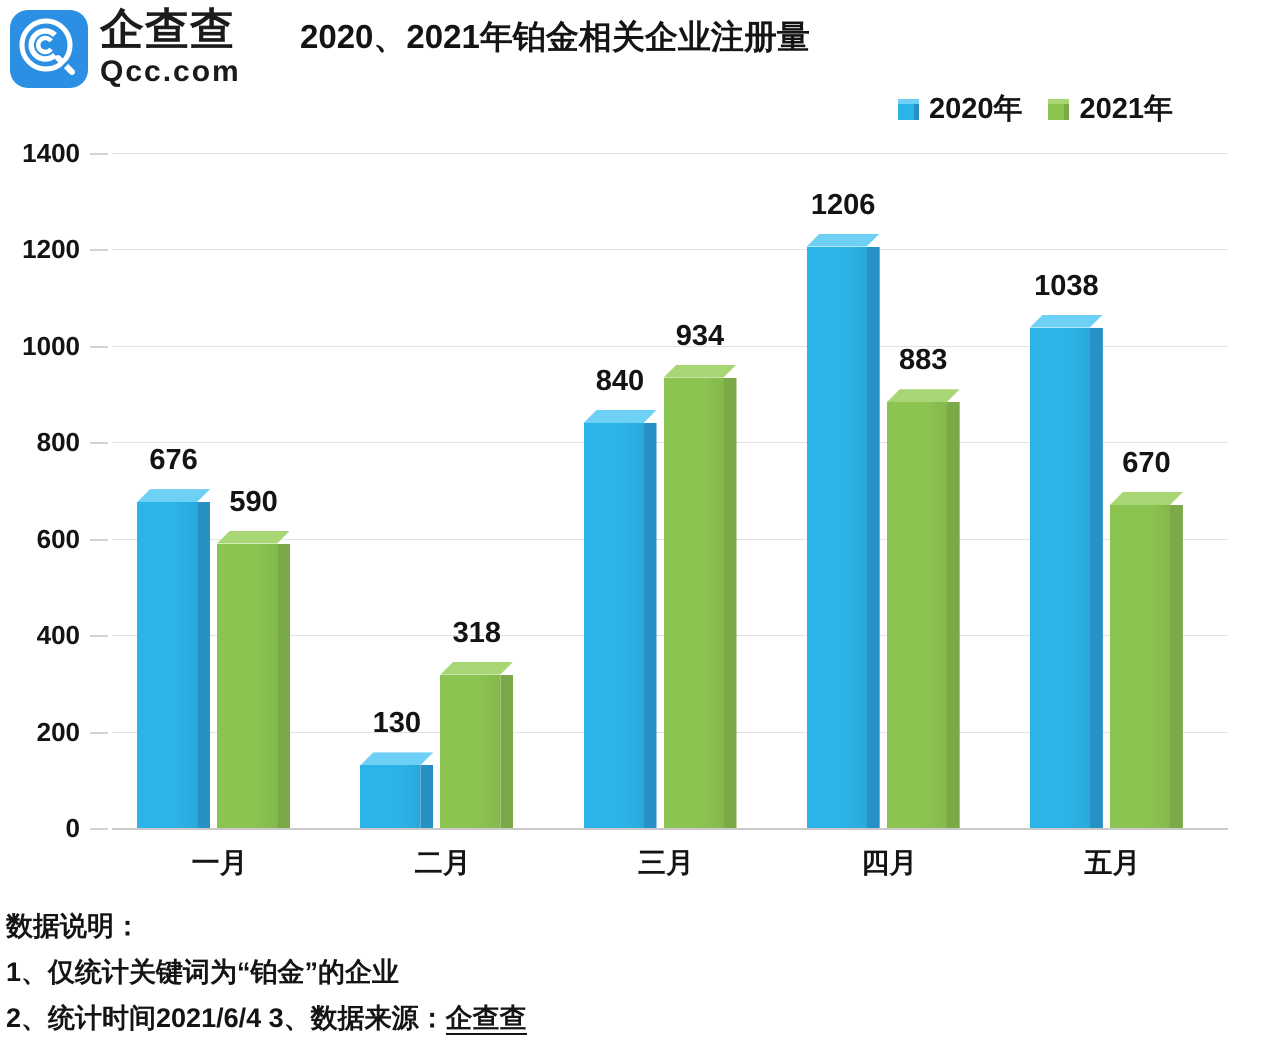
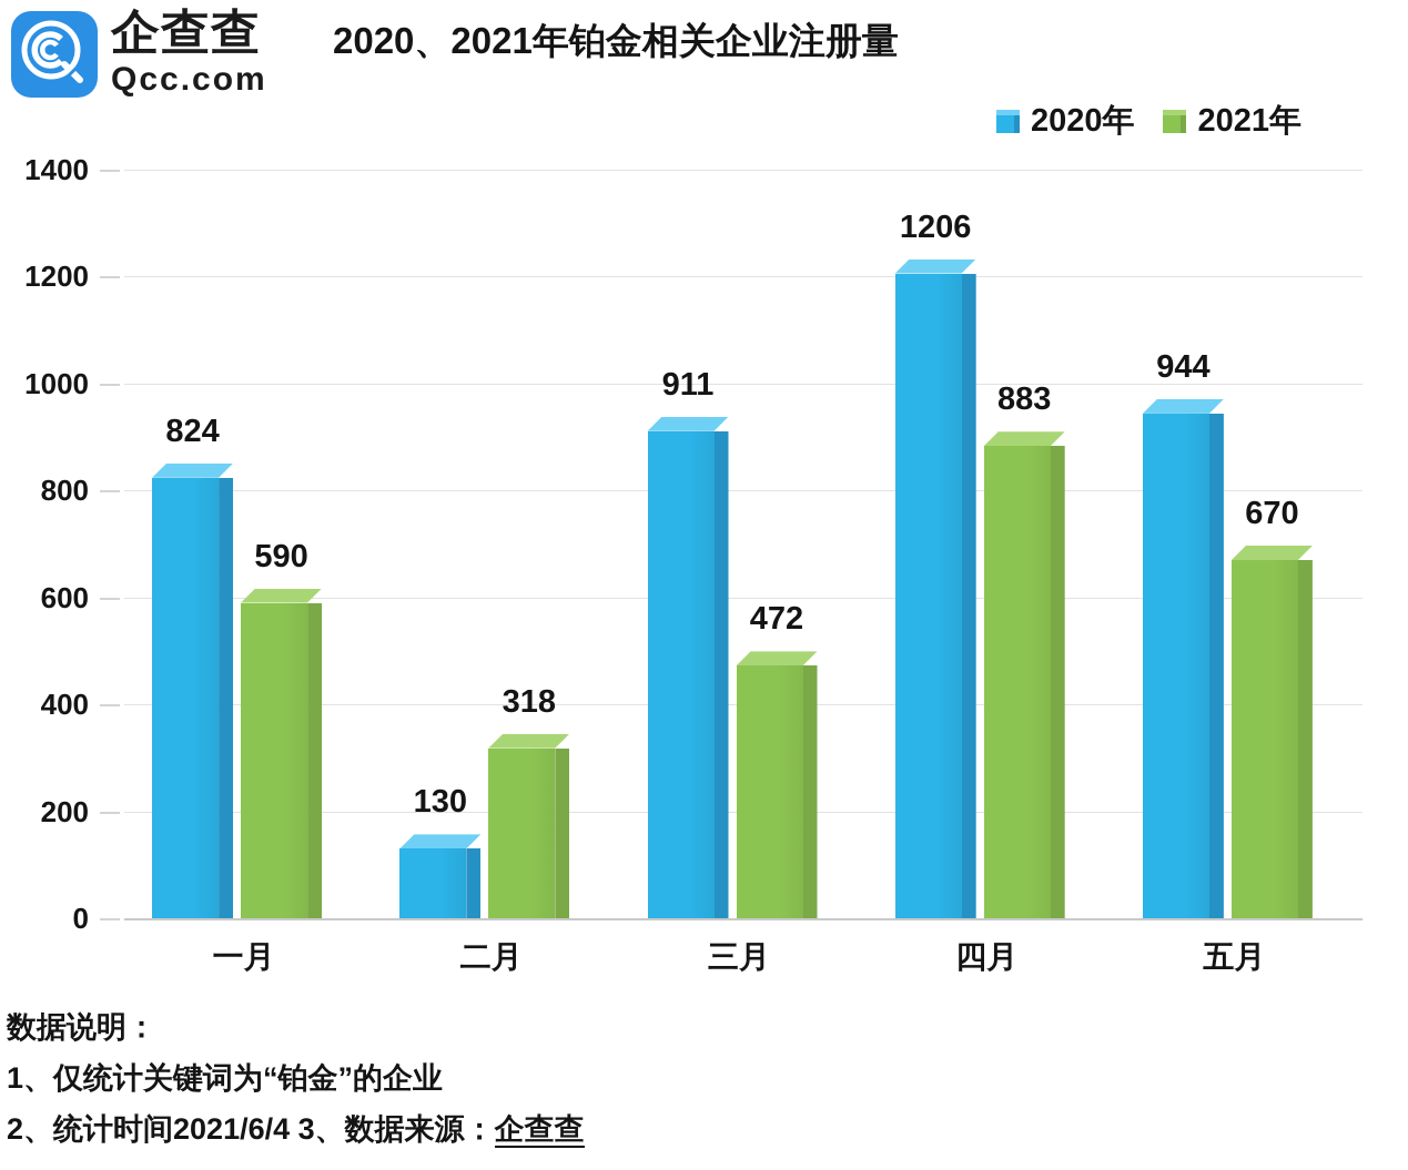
2020年/一月: 676 -> 824
2020年/三月: 840 -> 911
2021年/三月: 934 -> 472
2020年/五月: 1038 -> 944
